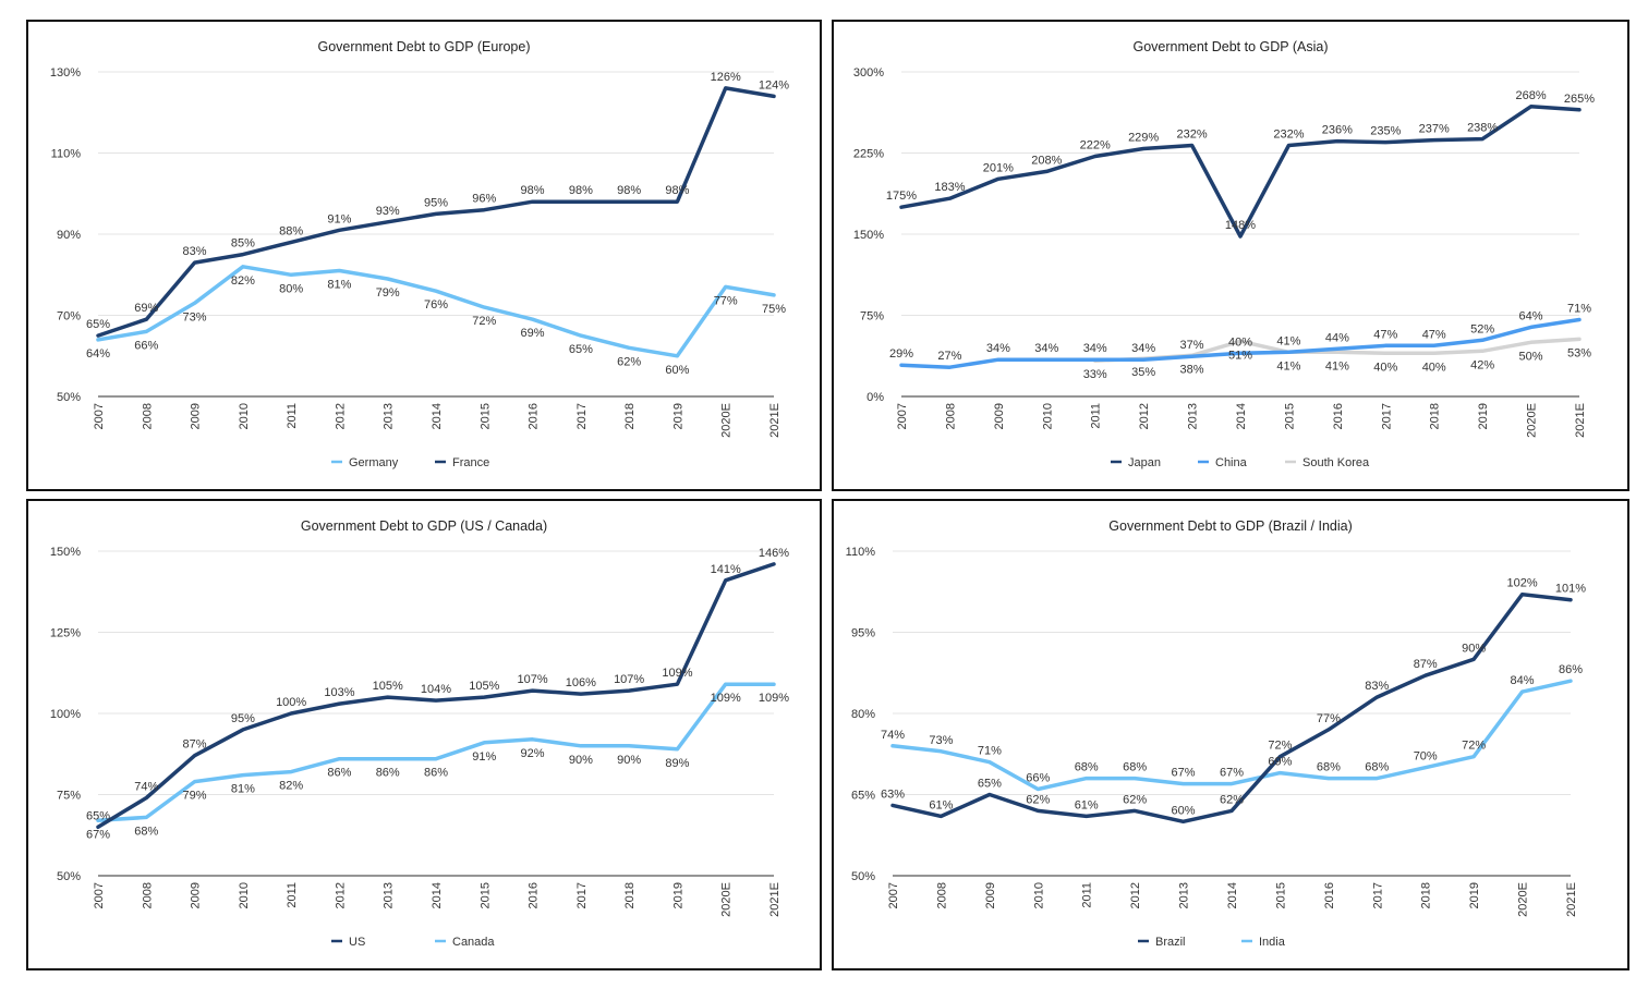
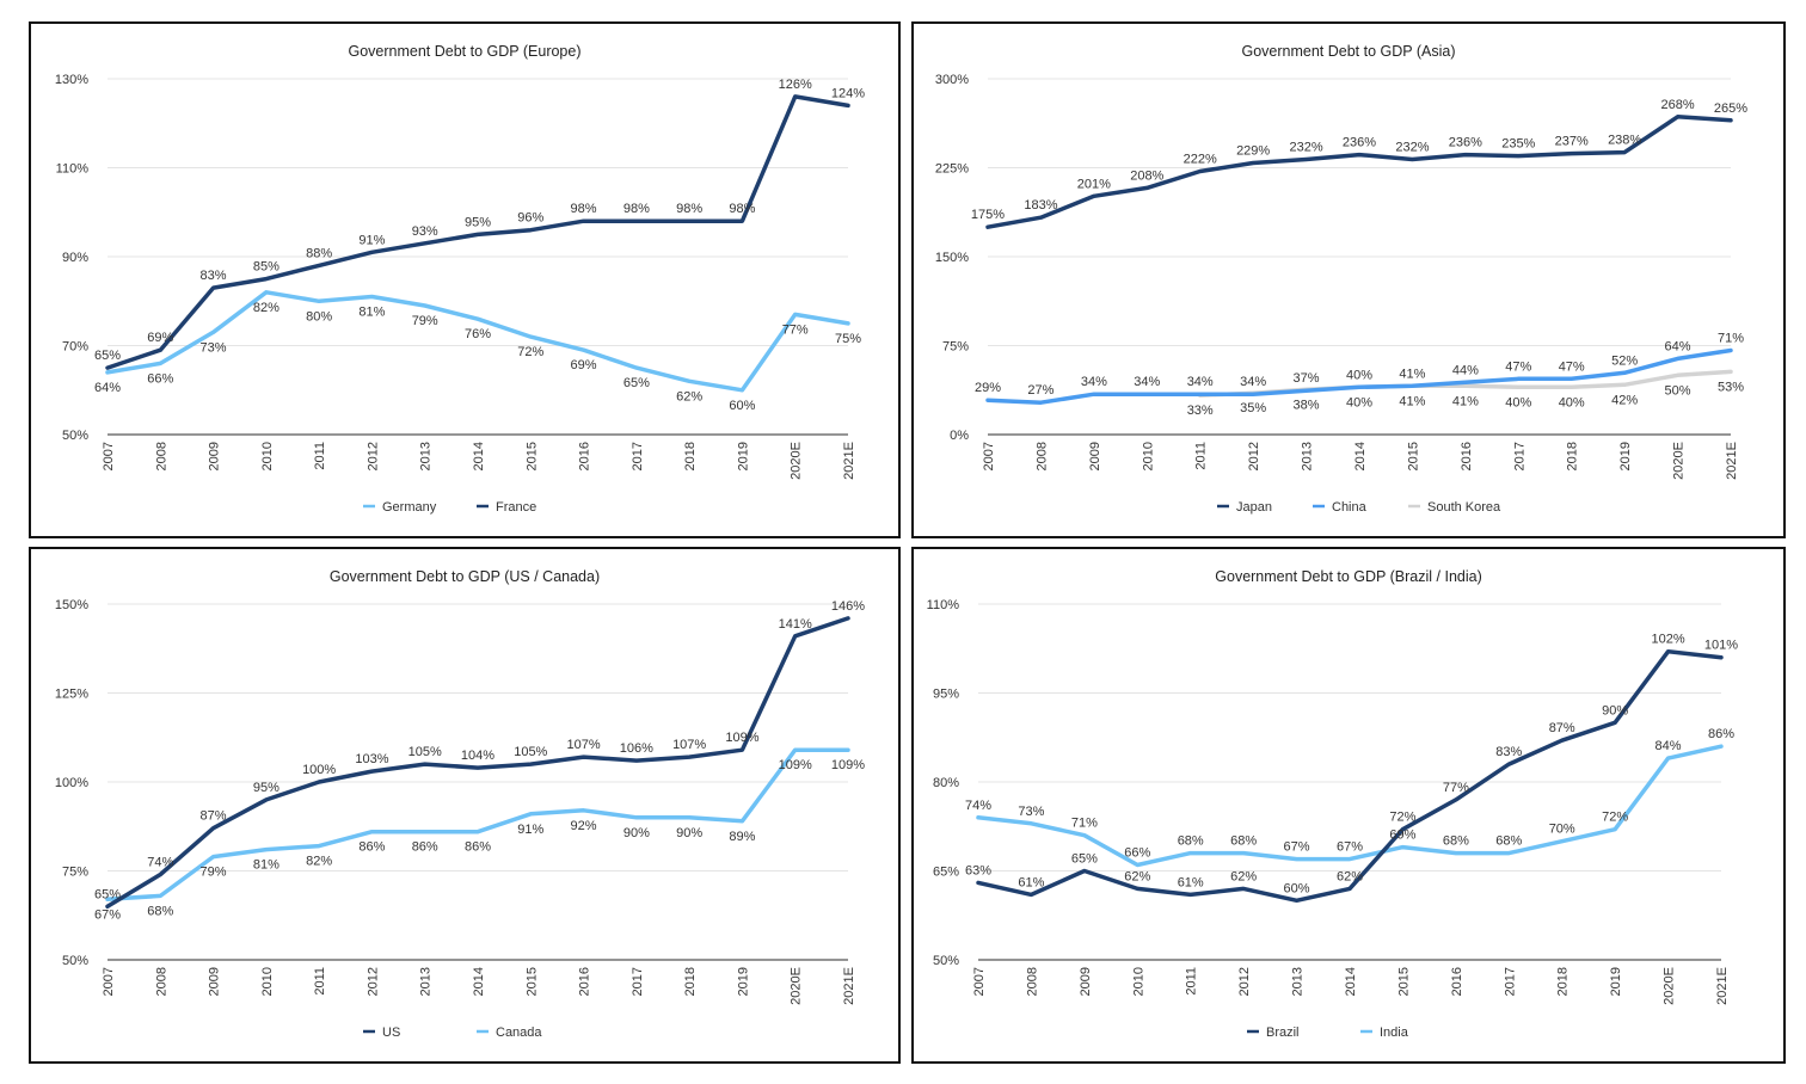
Government Debt to GDP (Asia)/South Korea/2014: 51% -> 40%
Government Debt to GDP (Asia)/Japan/2014: 148% -> 236%
